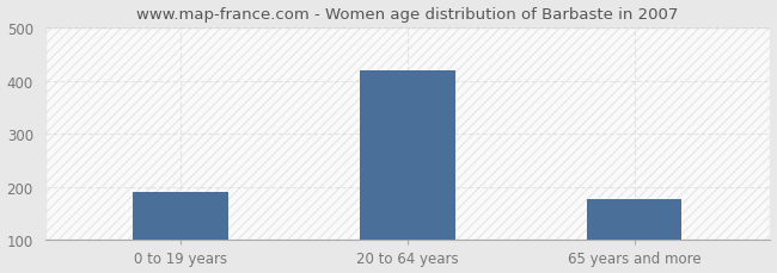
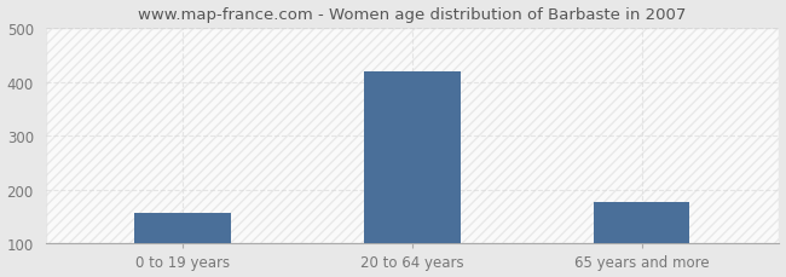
0 to 19 years: 190 -> 157
